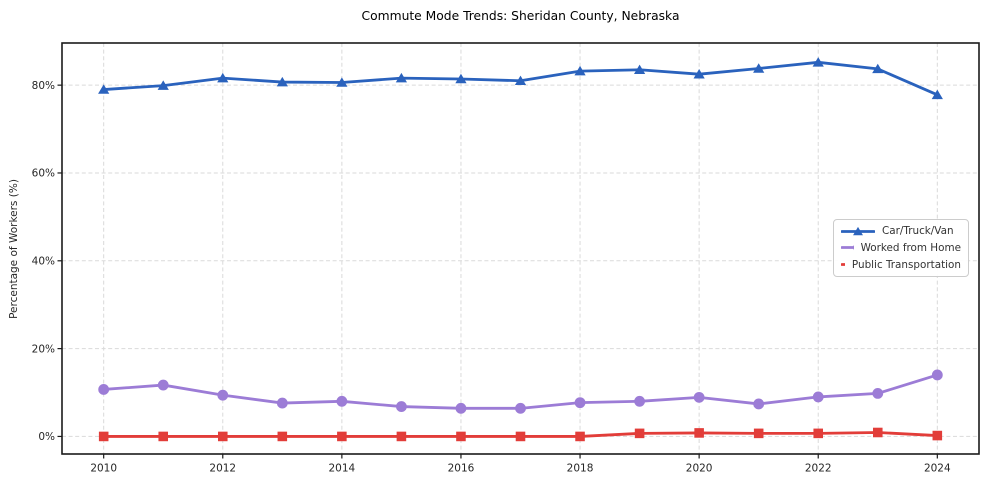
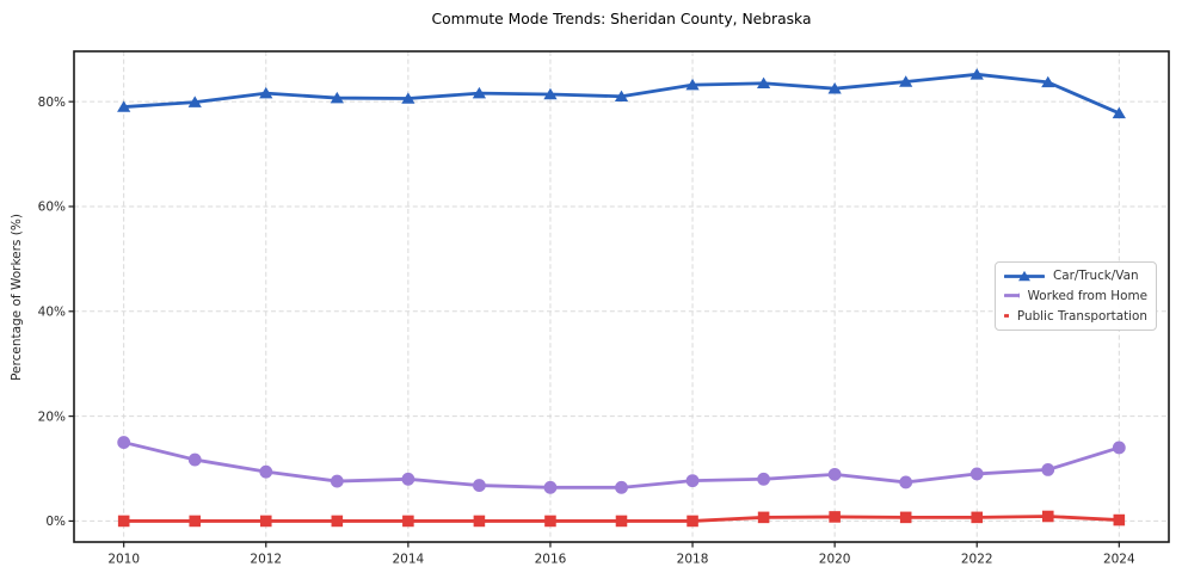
Worked from Home/2010: 11% -> 15%
